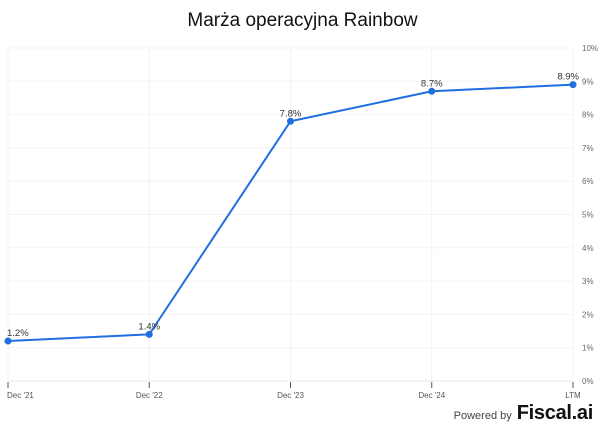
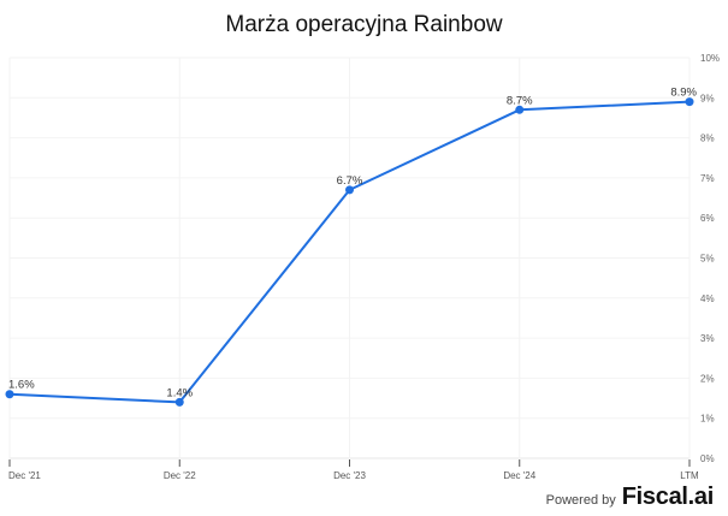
Dec '21: 1.2% -> 1.6%
Dec '23: 7.8% -> 6.7%
